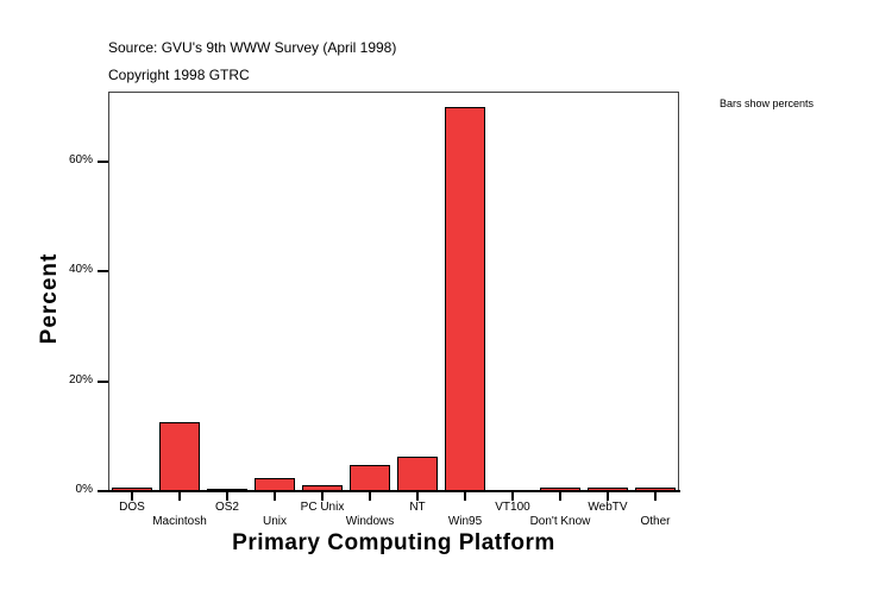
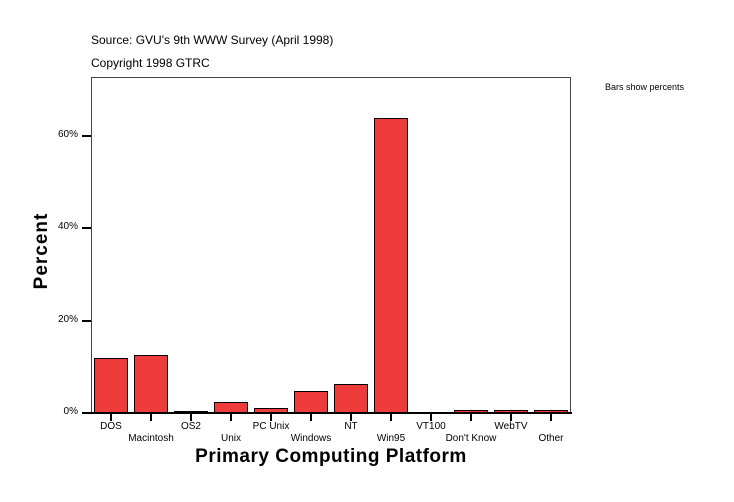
DOS: 1% -> 12%
Win95: 70% -> 64%
